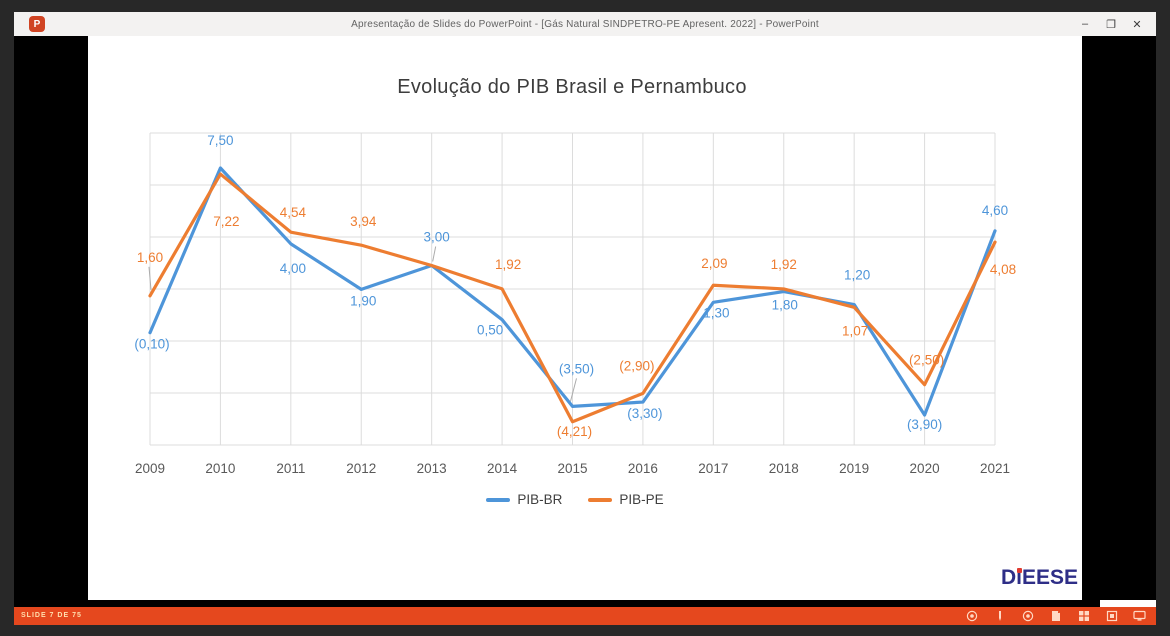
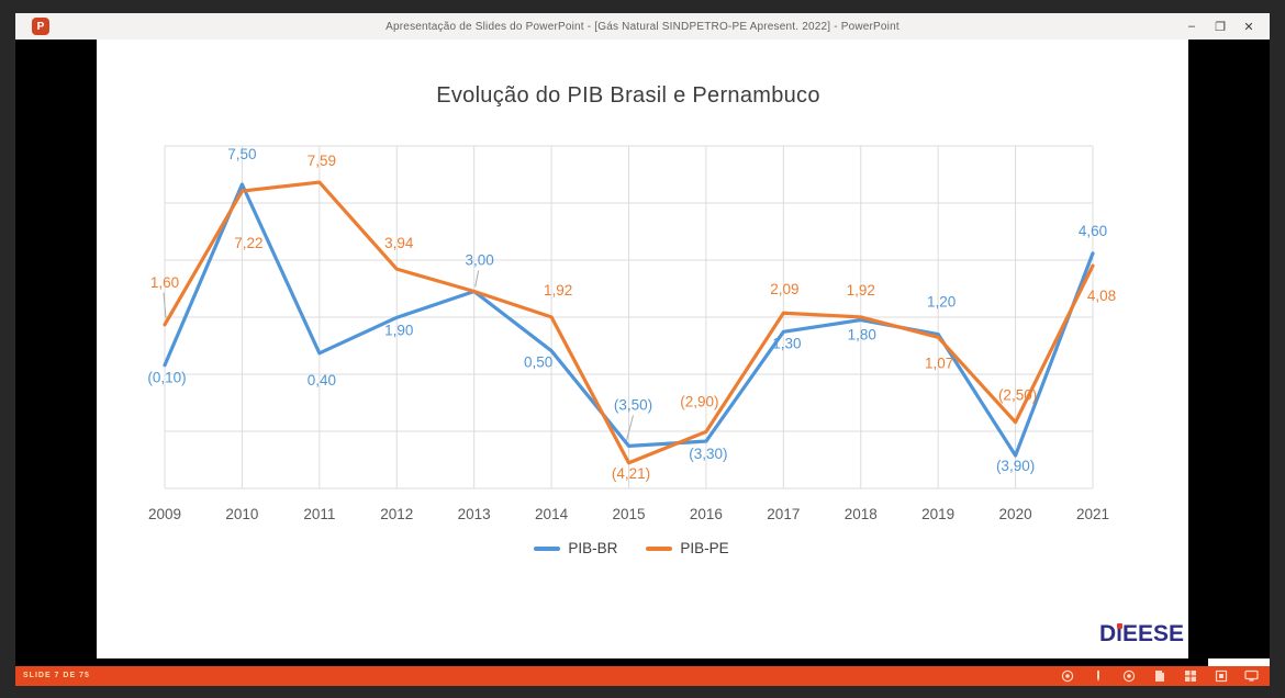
PIB-BR/2011: 4,00 -> 0,40
PIB-PE/2011: 4,54 -> 7,59
